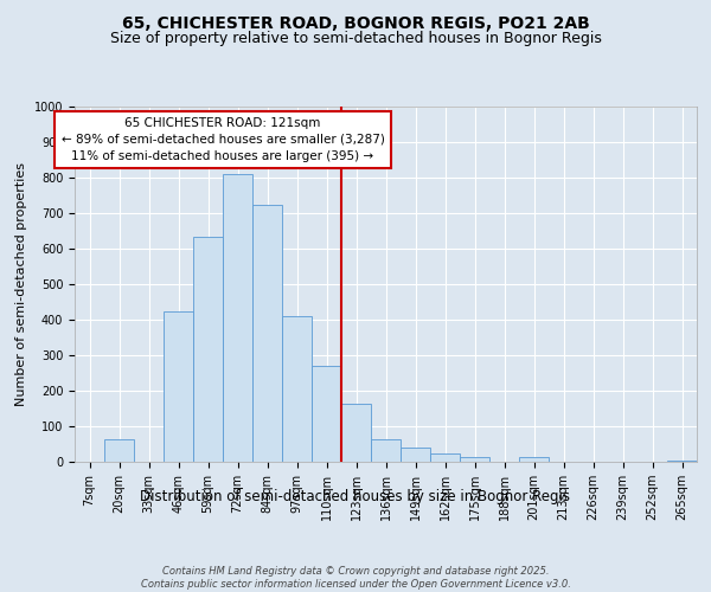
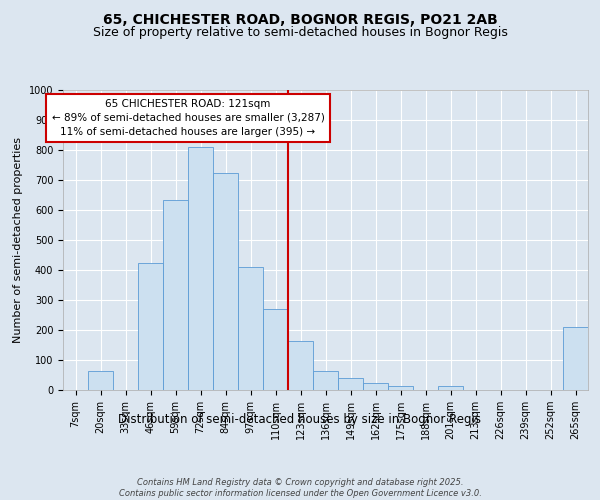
265sqm: 5 -> 210
